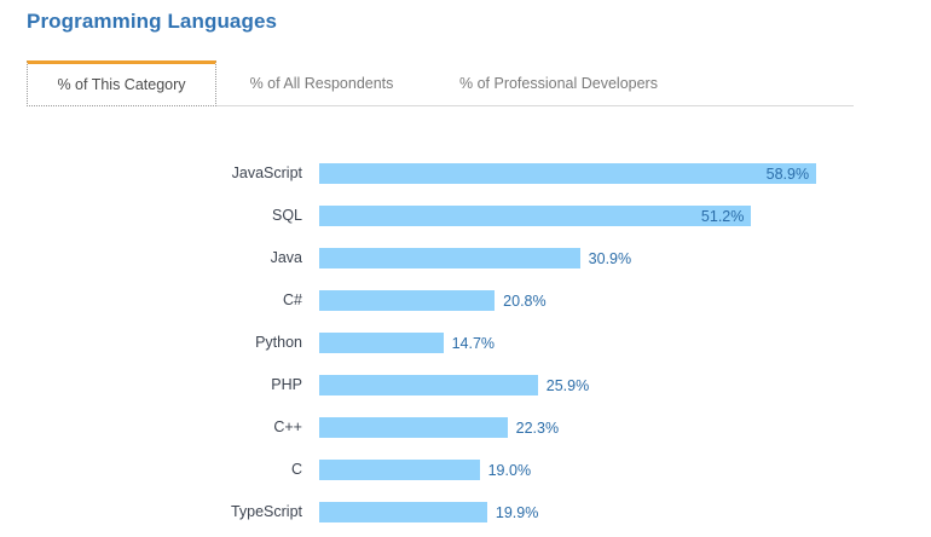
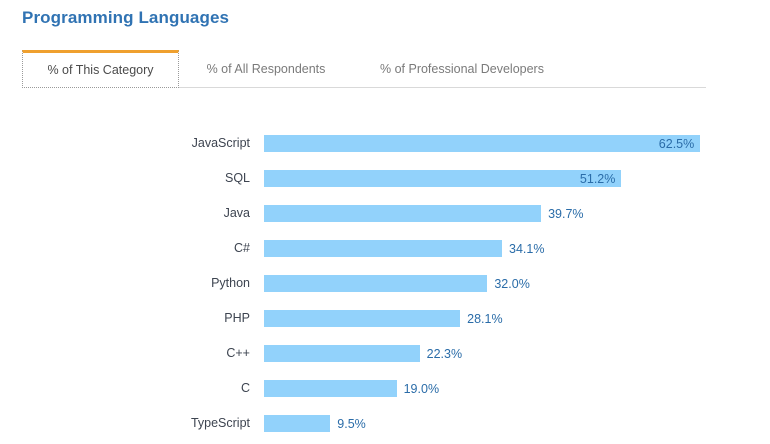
JavaScript: 58.9% -> 62.5%
Java: 30.9% -> 39.7%
C#: 20.8% -> 34.1%
Python: 14.7% -> 32.0%
PHP: 25.9% -> 28.1%
TypeScript: 19.9% -> 9.5%
